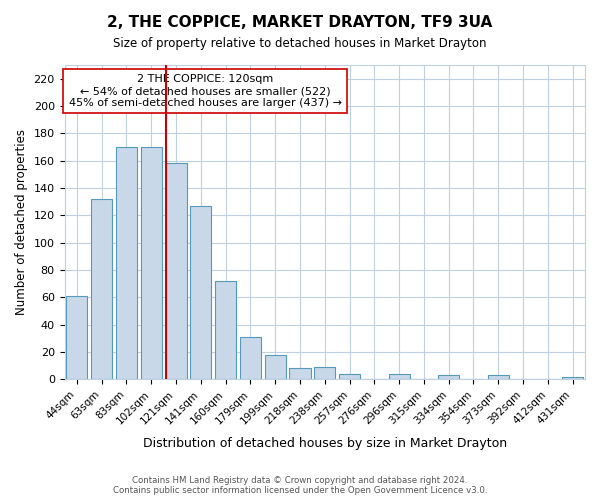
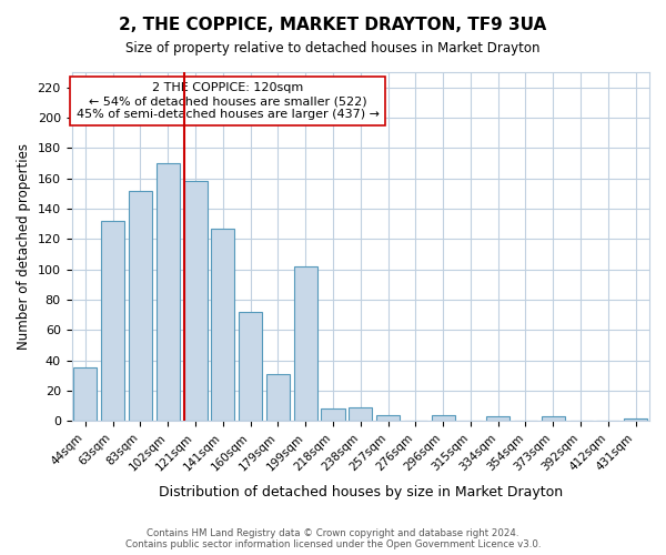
44sqm: 61 -> 35
83sqm: 170 -> 152
199sqm: 18 -> 102
